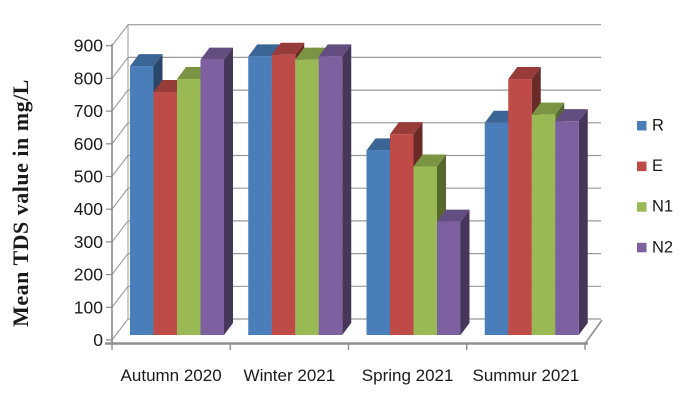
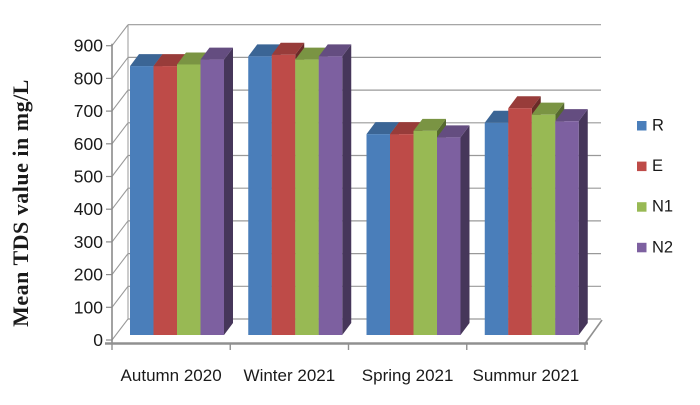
E/Autumn 2020: 750 -> 830
N1/Autumn 2020: 790 -> 840
R/Spring 2021: 570 -> 620
N1/Spring 2021: 520 -> 630
N2/Spring 2021: 350 -> 610
E/Summur 2021: 790 -> 700
